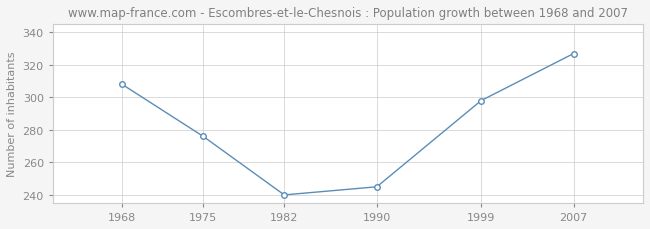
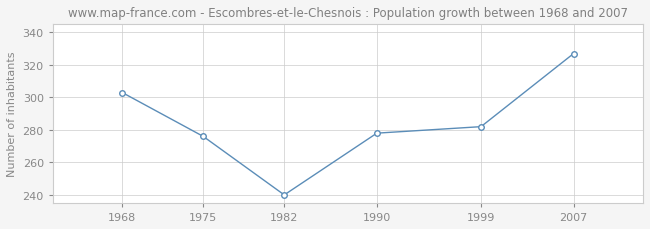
1968: 308 -> 303
1990: 245 -> 278
1999: 298 -> 282
